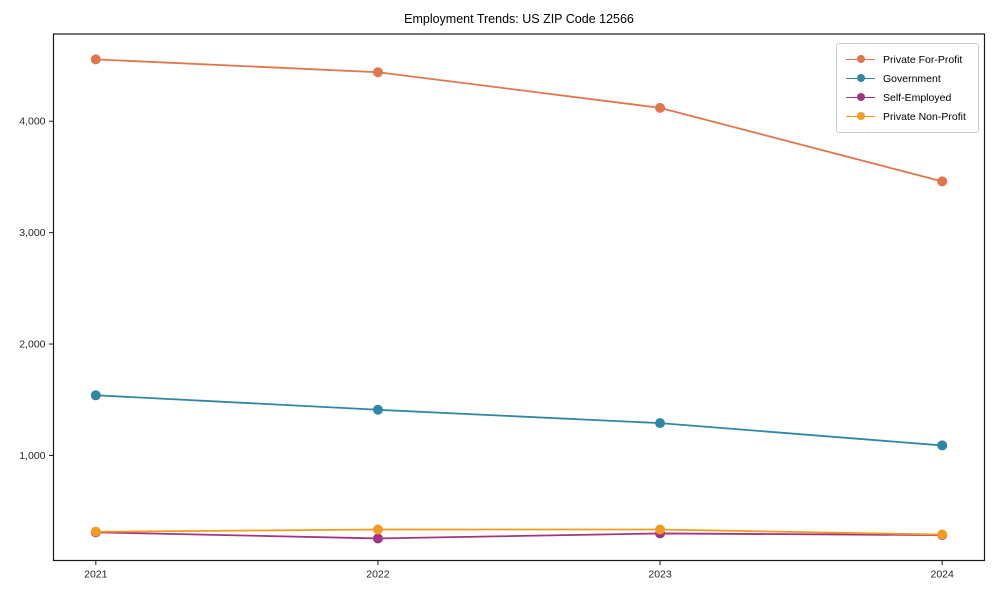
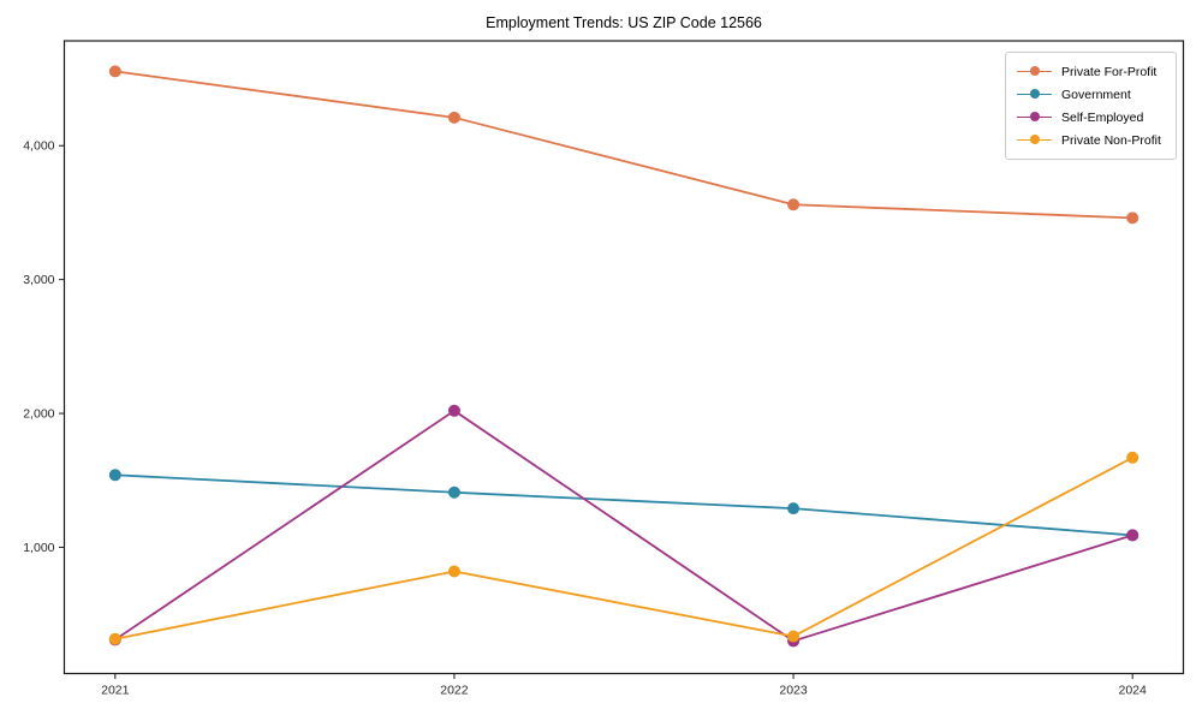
Private For-Profit/2022: 4440 -> 4210
Self-Employed/2022: 260 -> 2020
Private Non-Profit/2022: 340 -> 820
Private For-Profit/2023: 4120 -> 3560
Self-Employed/2024: 280 -> 1090
Private Non-Profit/2024: 290 -> 1670
